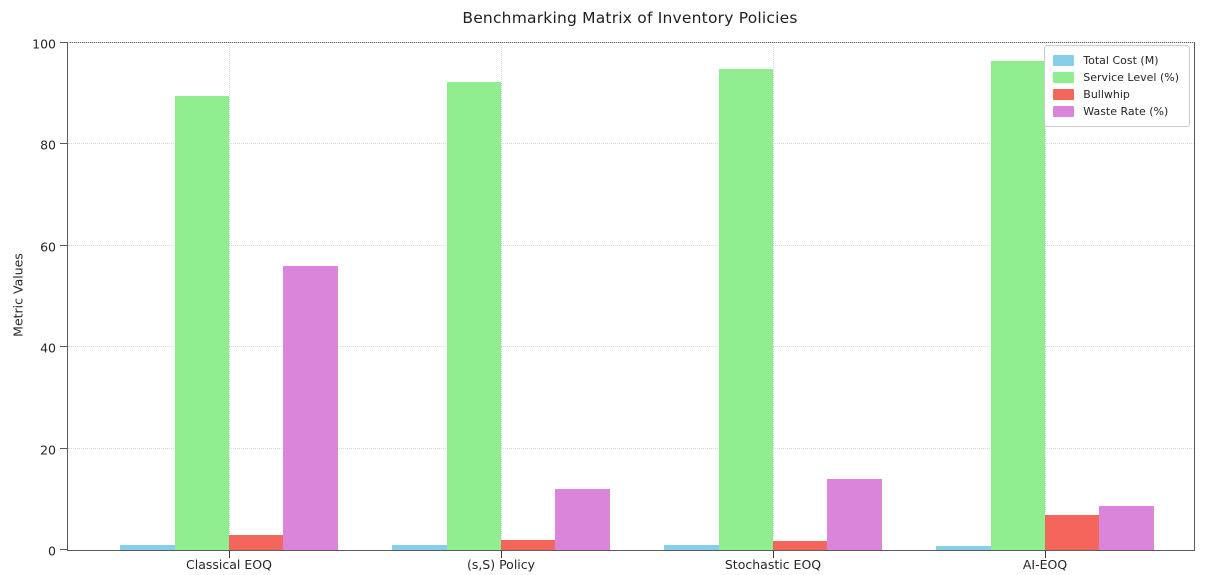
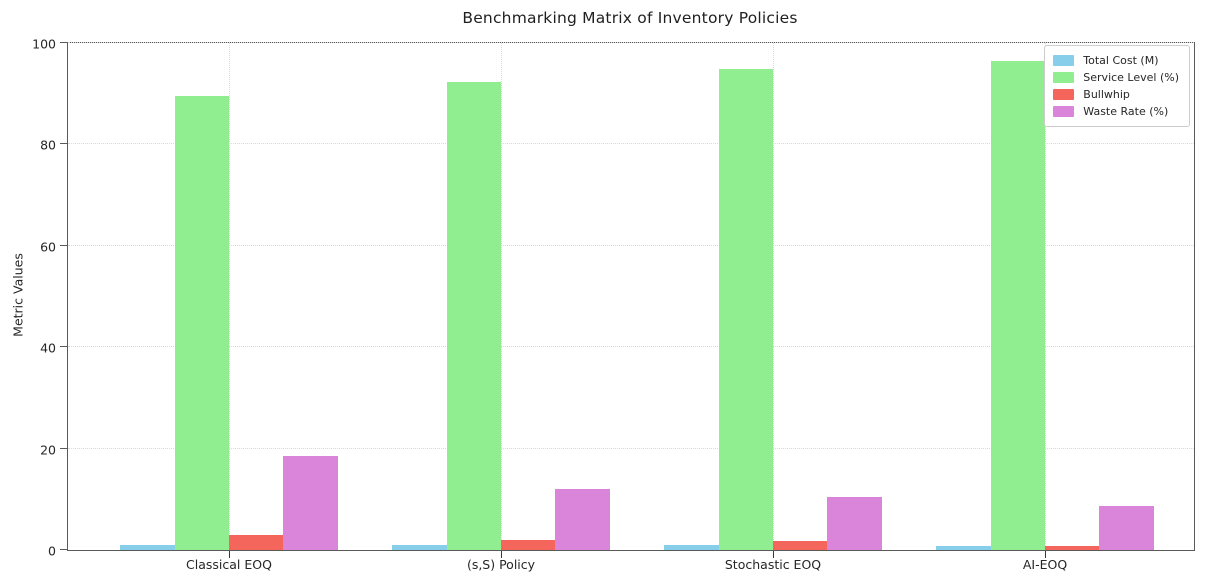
Waste Rate (%)/Classical EOQ: 56 -> 18
Waste Rate (%)/Stochastic EOQ: 14 -> 10
Bullwhip/AI-EOQ: 7 -> 1
